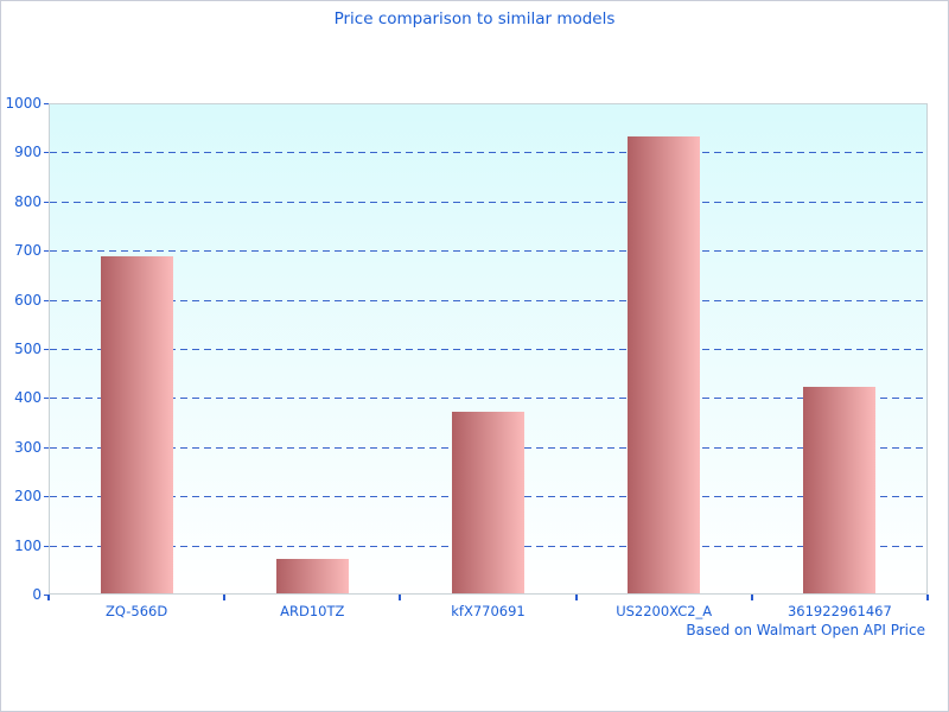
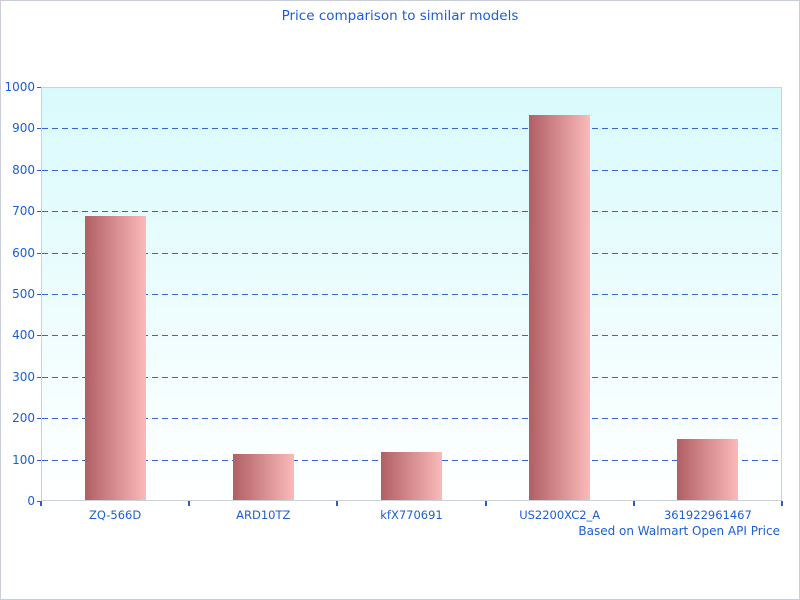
ARD10TZ: 70 -> 110
kfX770691: 370 -> 120
361922961467: 420 -> 150
